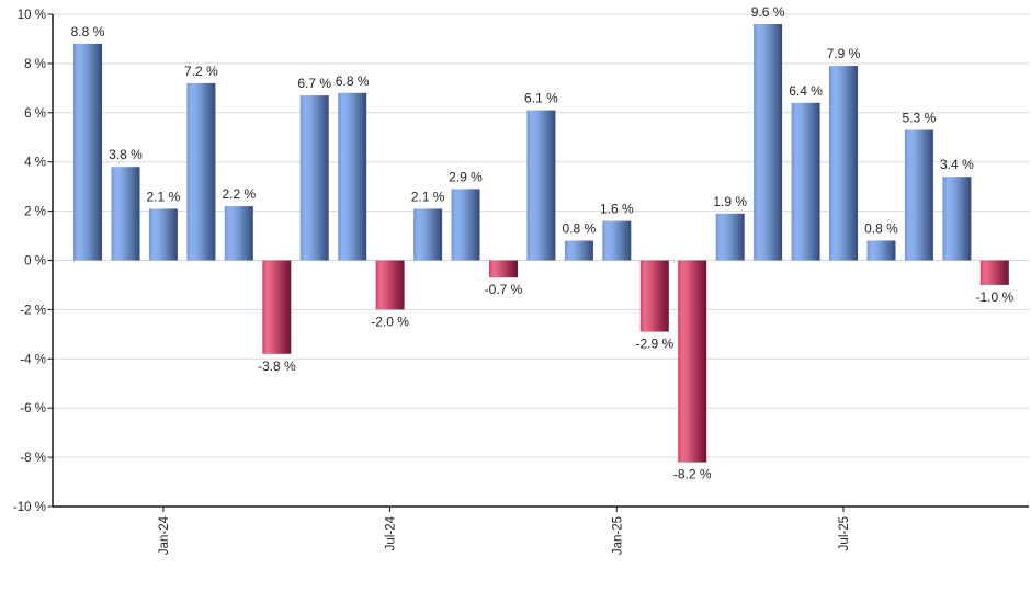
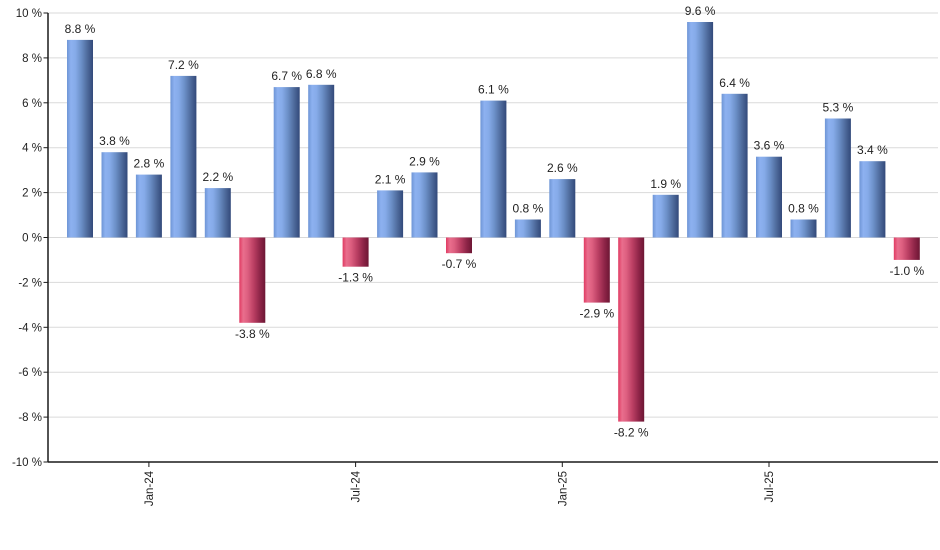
Jan-24: 2.1 -> 2.8
Jul-24: -2.0 -> -1.3
Jan-25: 1.6 -> 2.6
Jul-25: 7.9 -> 3.6
